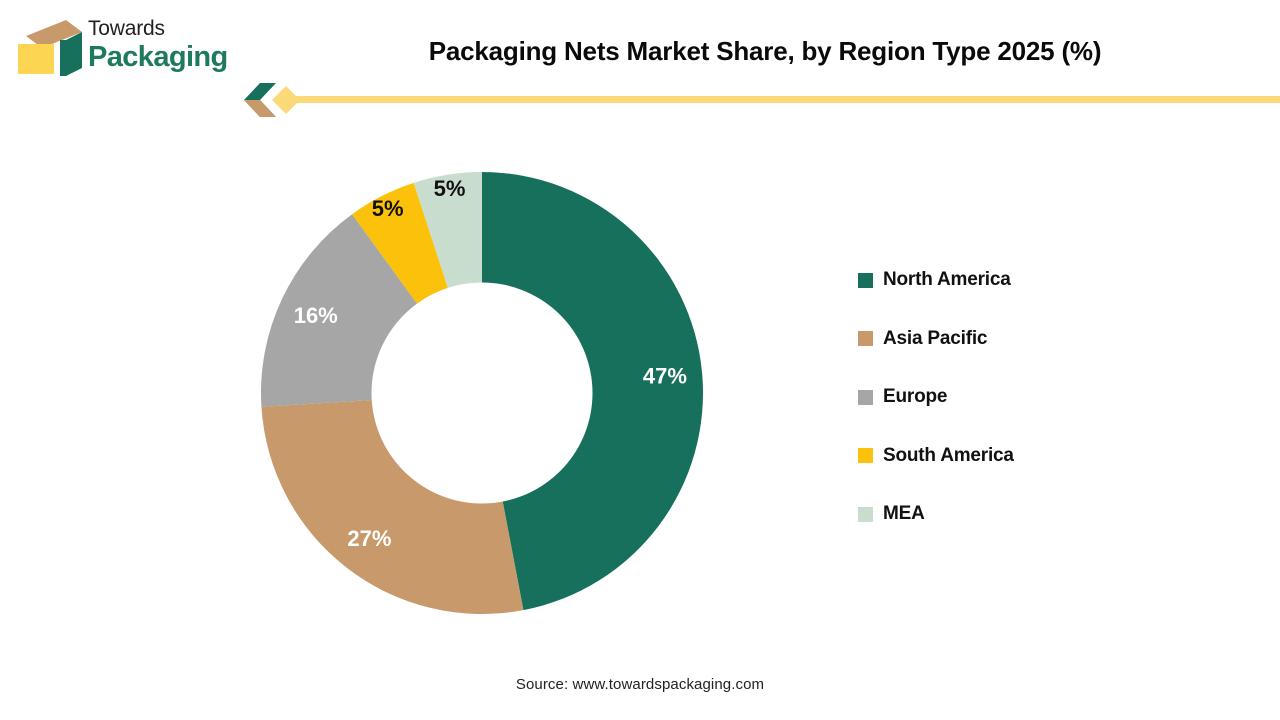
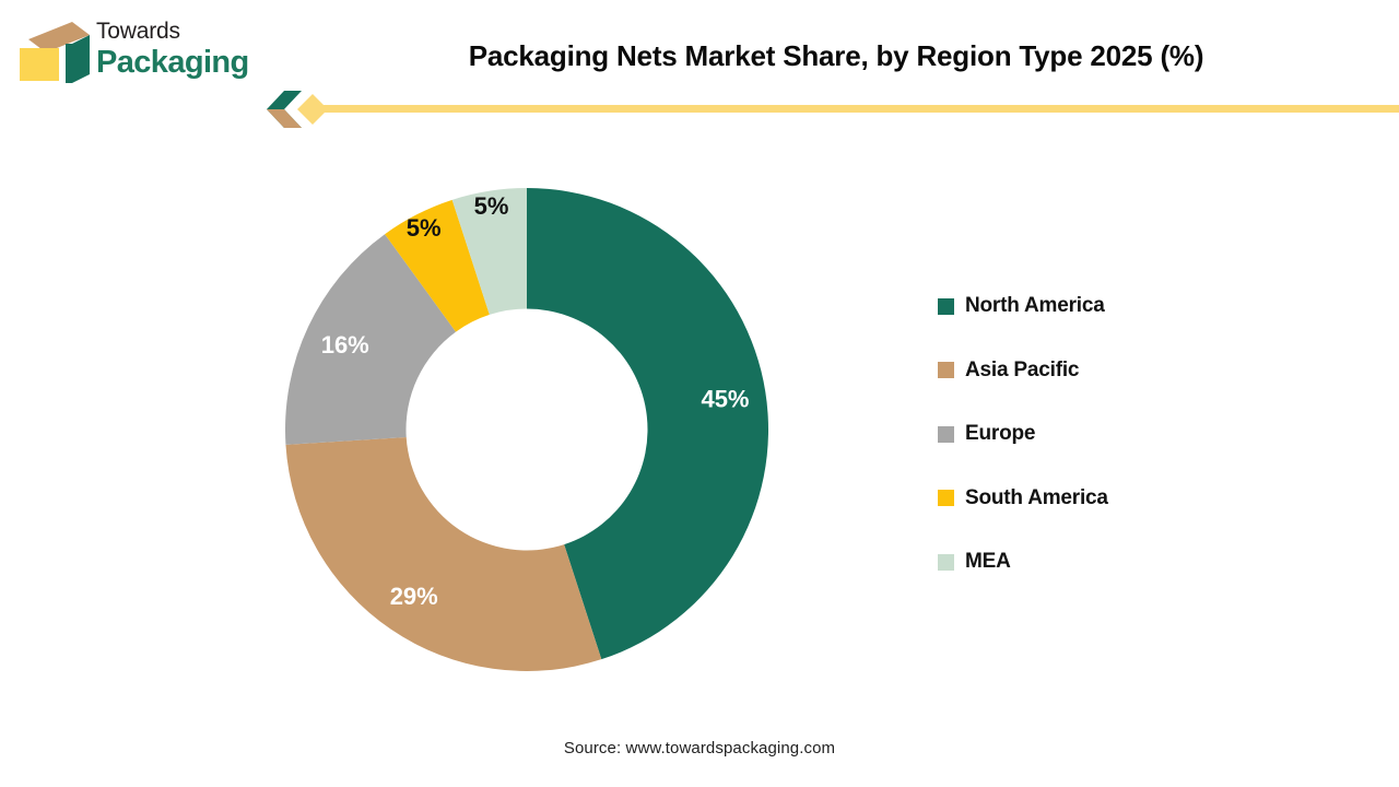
North America: 47% -> 45%
Asia Pacific: 27% -> 29%
